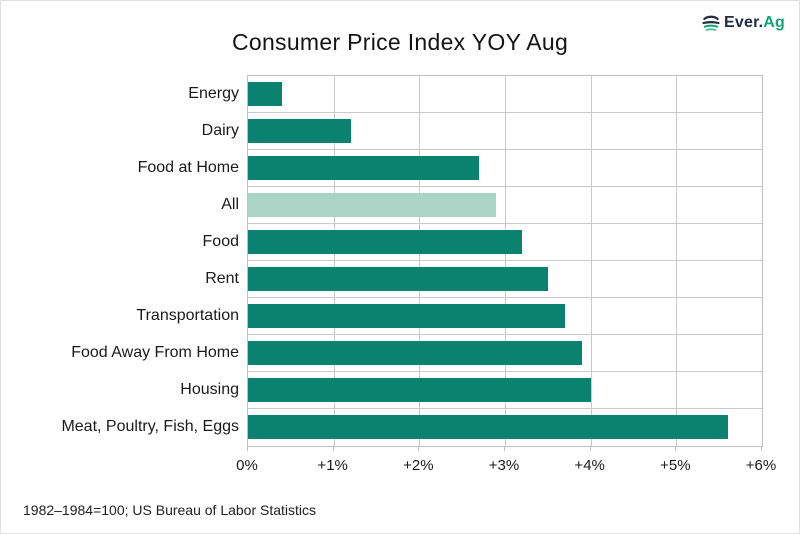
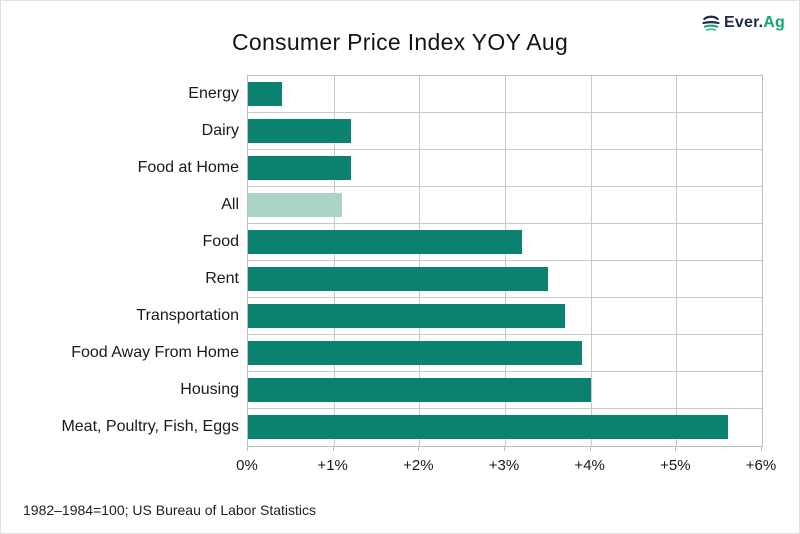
Food at Home: 2.7% -> 1.2%
All: 2.9% -> 1.1%
